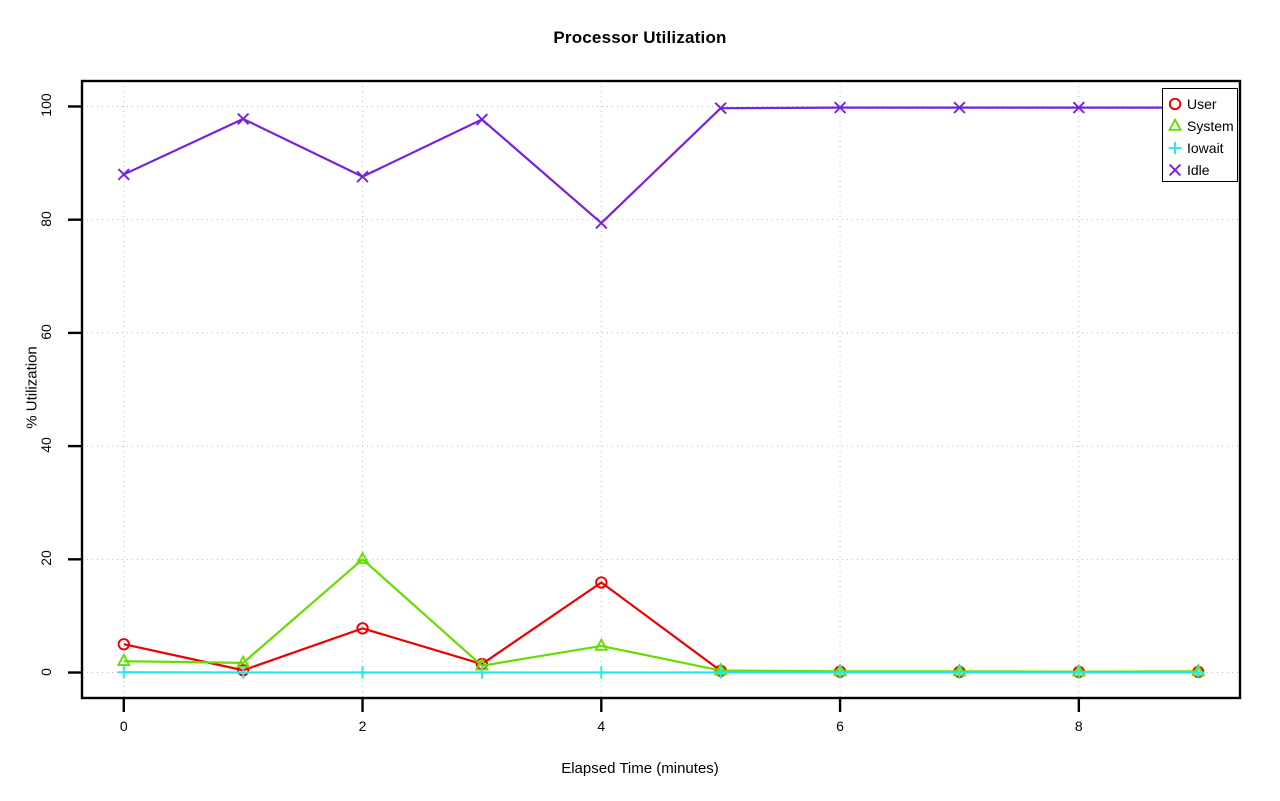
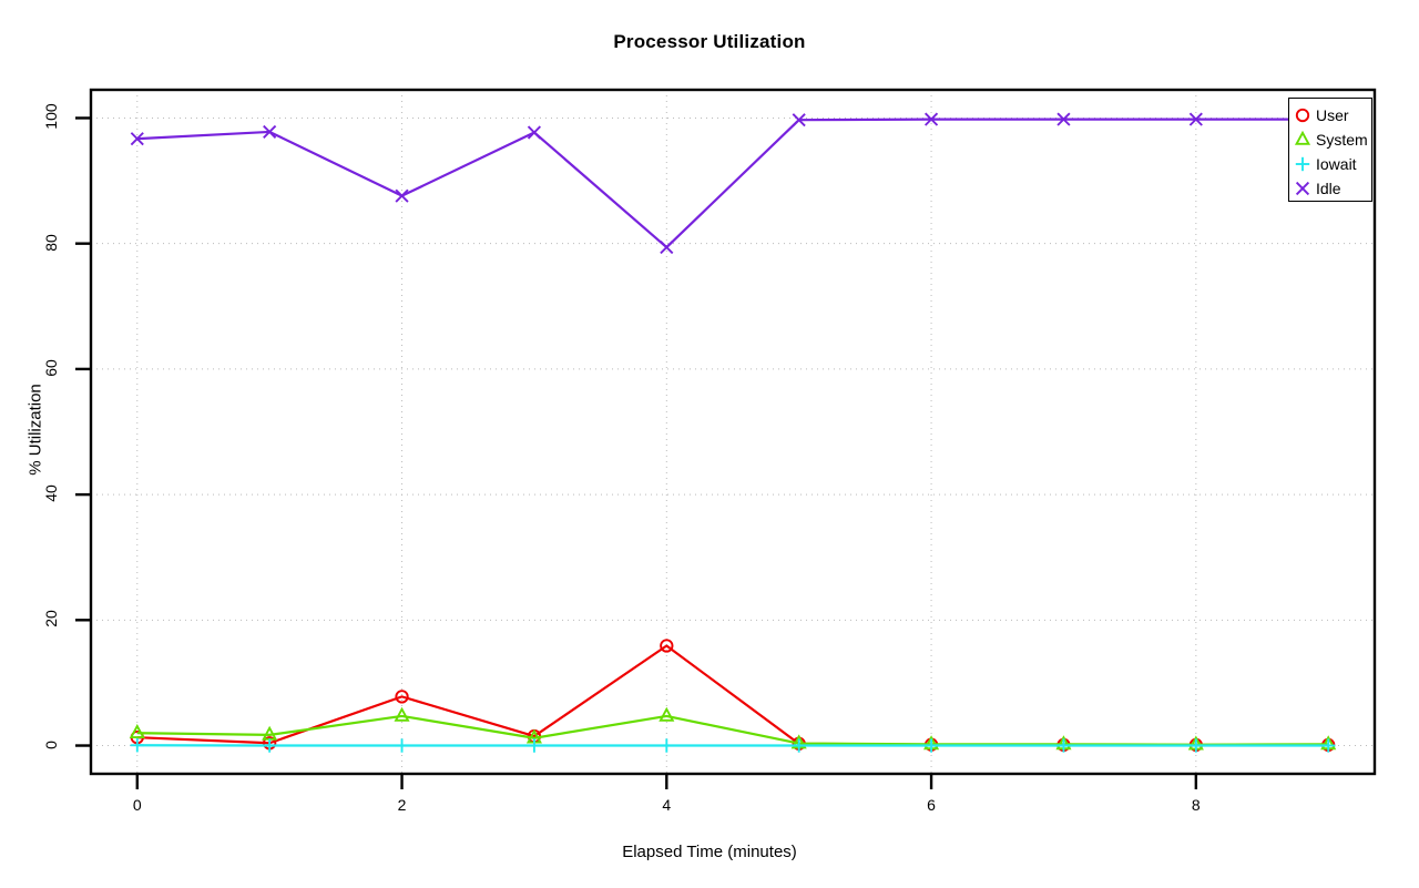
User/0: 5 -> 1
Idle/0: 88 -> 97
System/2: 20 -> 5
